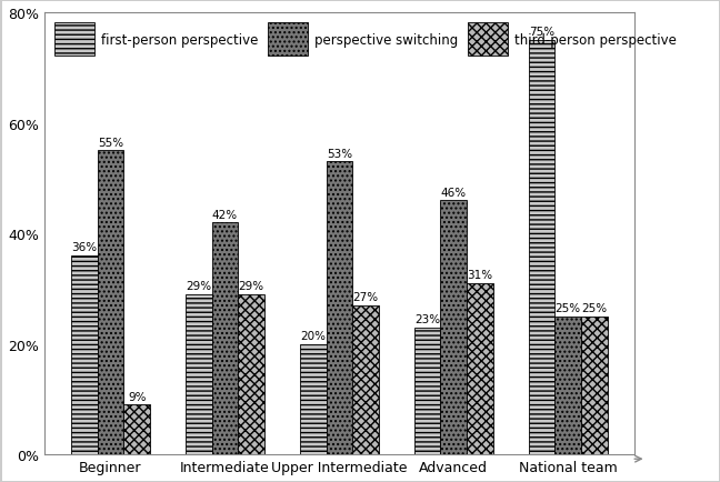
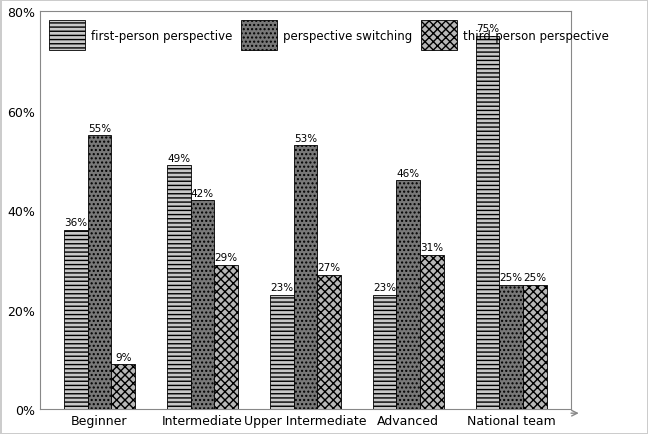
first-person perspective/Intermediate: 29% -> 49%
first-person perspective/Upper Intermediate: 20% -> 23%
